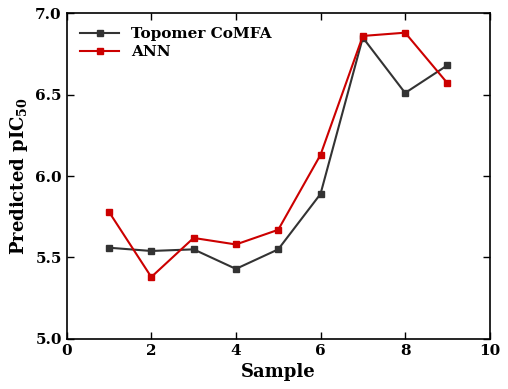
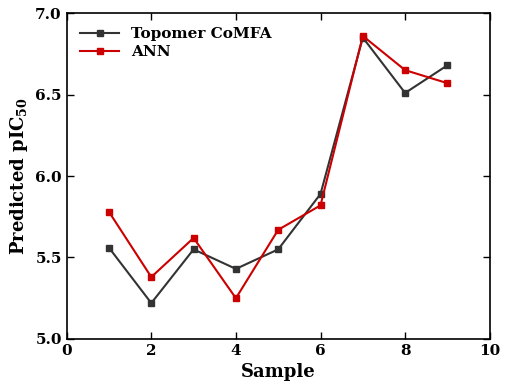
Topomer CoMFA/2: 5.54 -> 5.22
ANN/4: 5.58 -> 5.25
ANN/6: 6.13 -> 5.82
ANN/8: 6.88 -> 6.65
